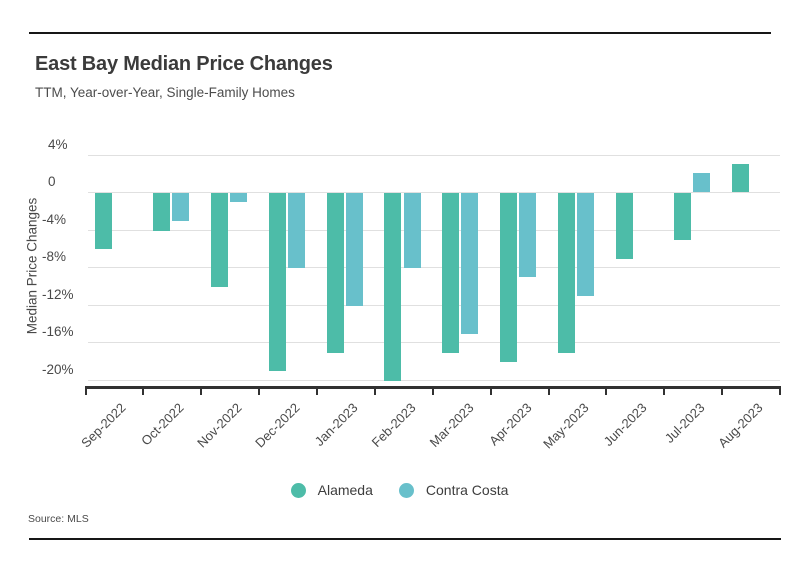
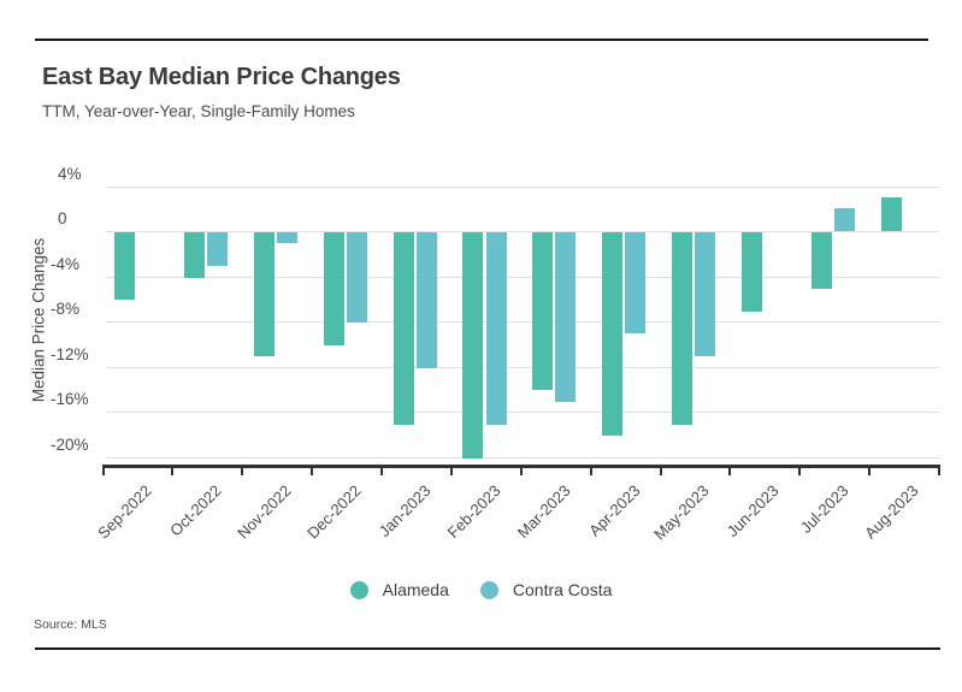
Alameda/Nov-2022: -10% -> -11%
Alameda/Dec-2022: -19% -> -10%
Contra Costa/Feb-2023: -8% -> -17%
Alameda/Mar-2023: -17% -> -14%
